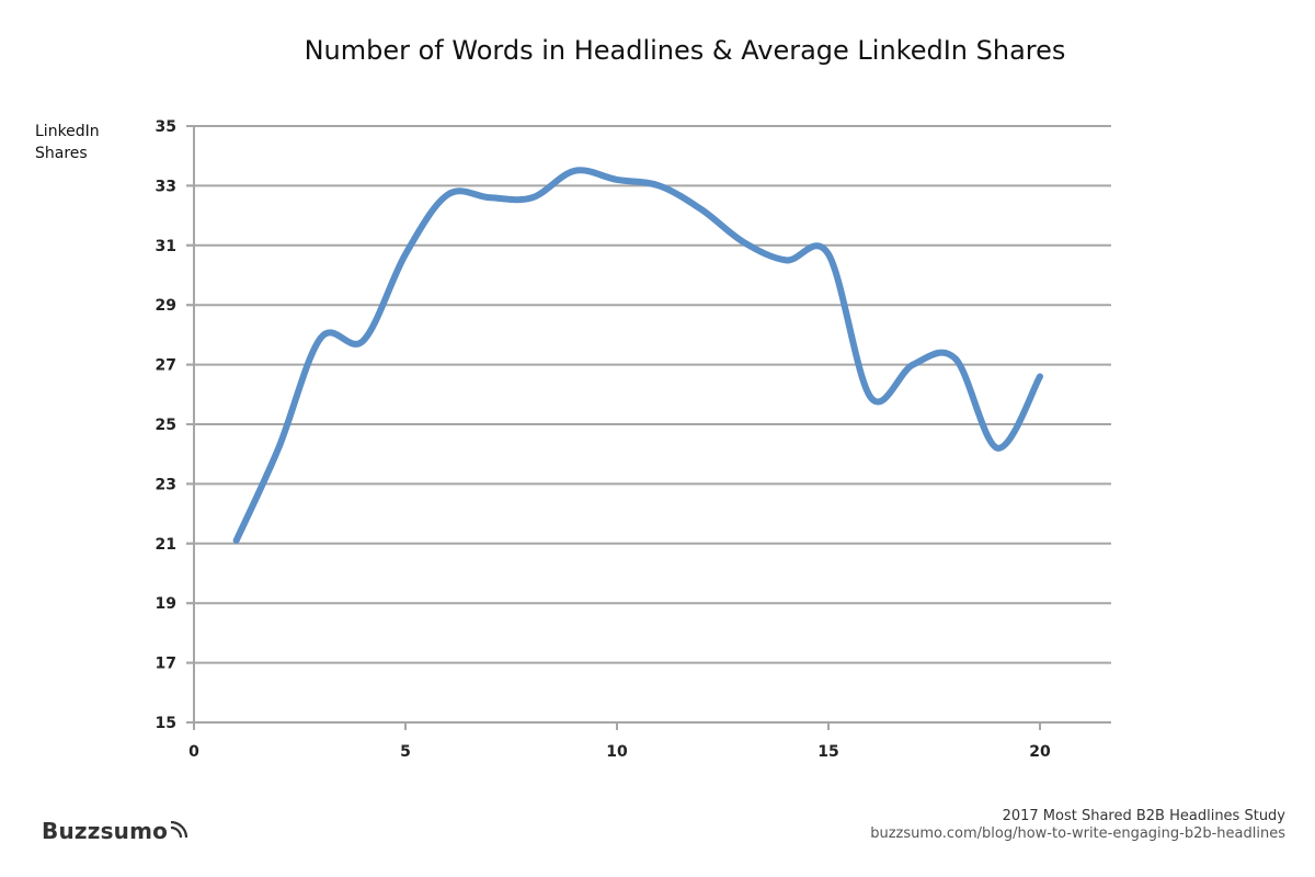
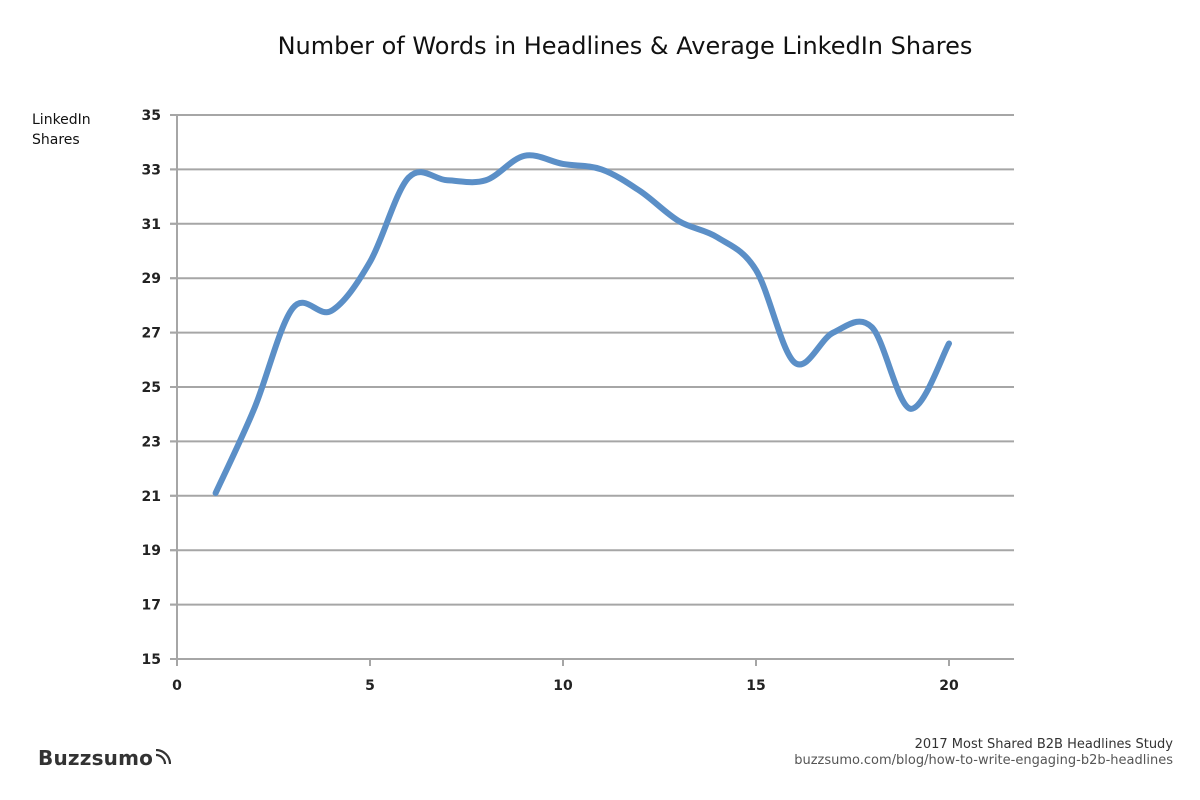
5: 30.7 -> 29.6
15: 30.7 -> 29.3
